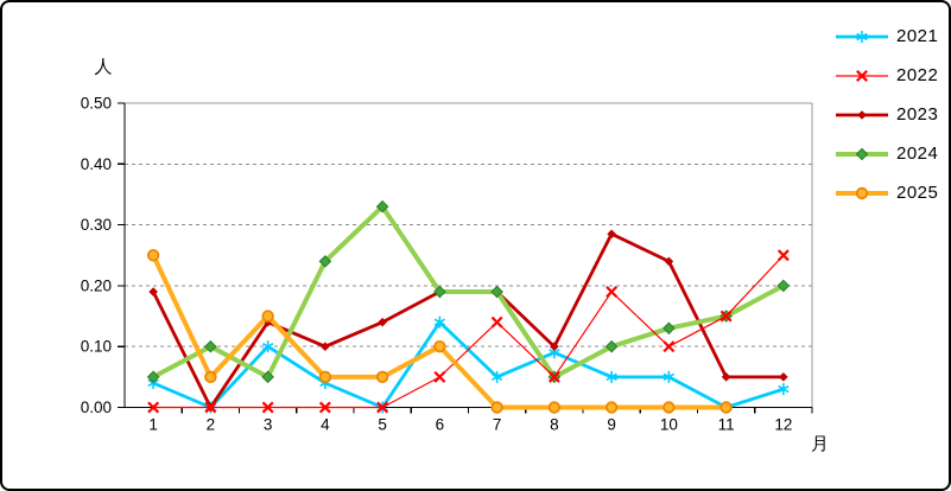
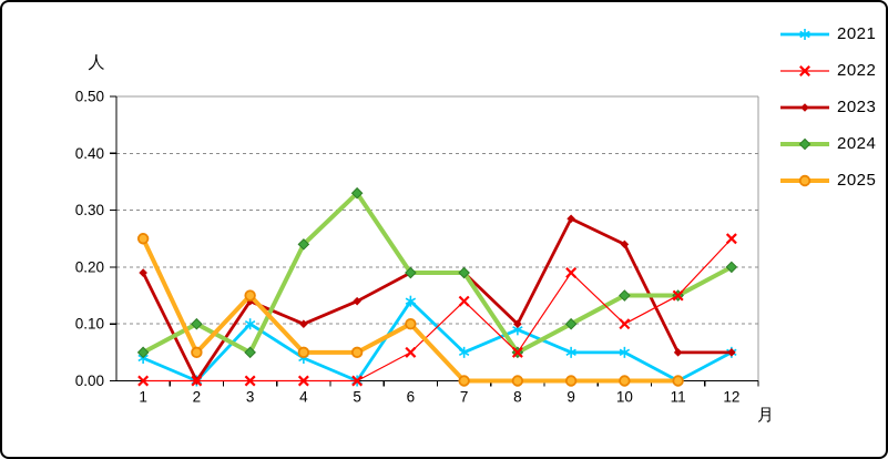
2024/10: 0.13 -> 0.15
2021/12: 0.03 -> 0.05
